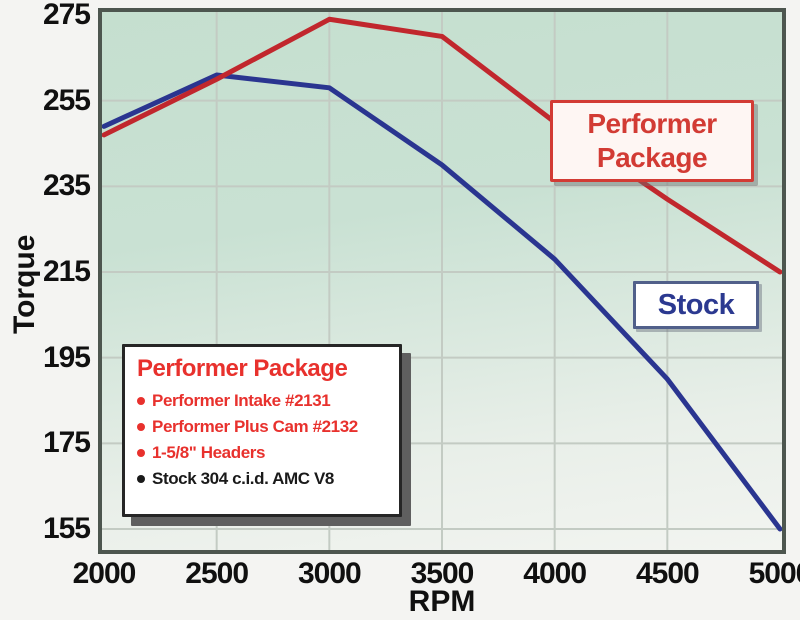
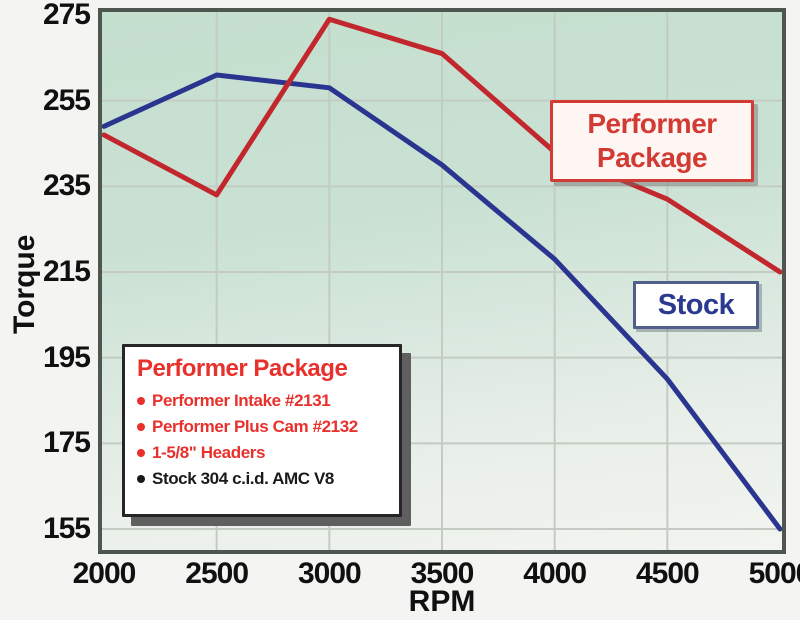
Performer Package/2500: 260 -> 233
Performer Package/3500: 270 -> 266
Performer Package/4000: 250 -> 243
